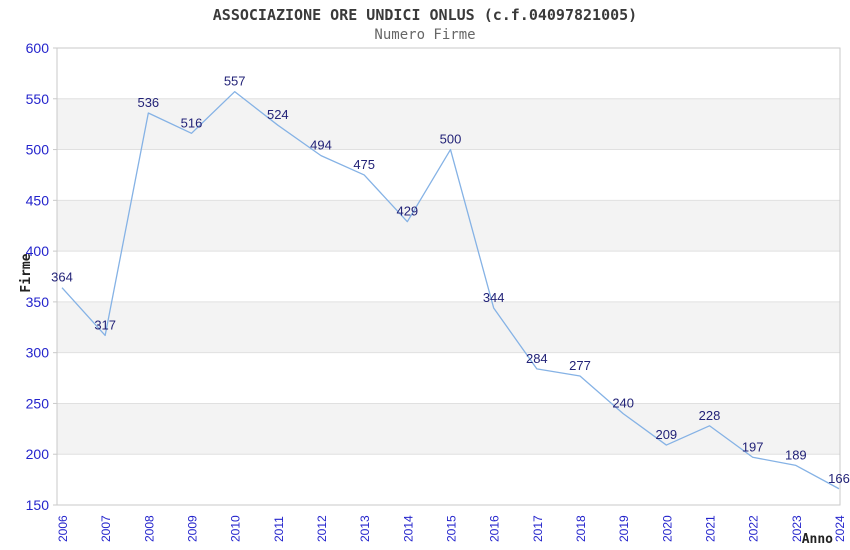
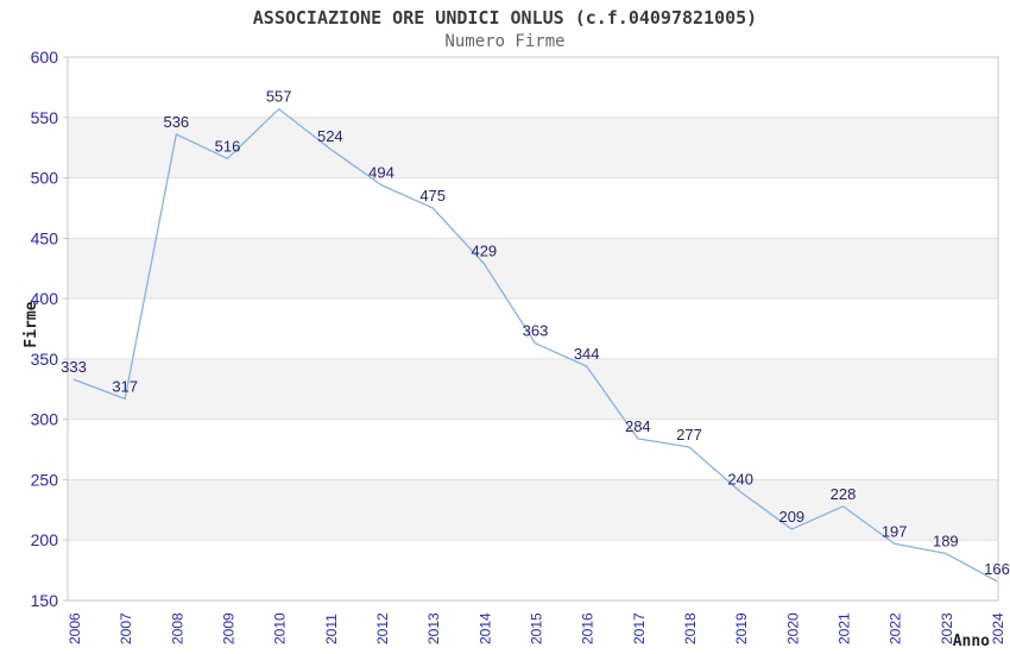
2006: 364 -> 333
2015: 500 -> 363
